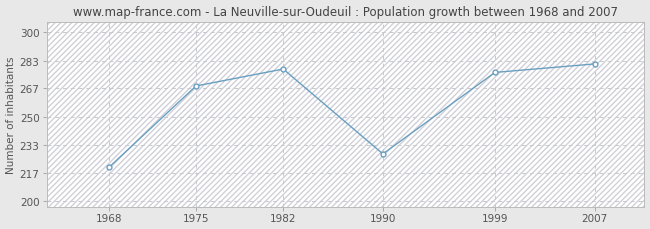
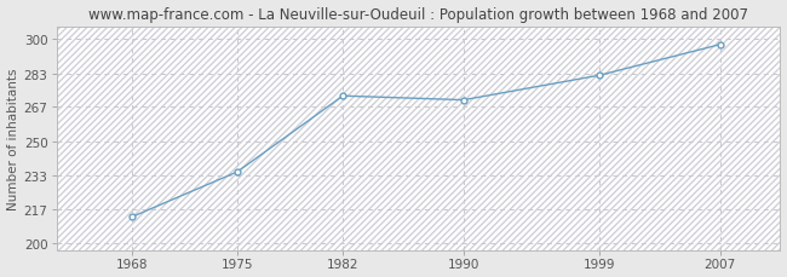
1968: 220 -> 213
1975: 268 -> 235
1982: 278 -> 272
1990: 228 -> 270
1999: 276 -> 282
2007: 281 -> 297
